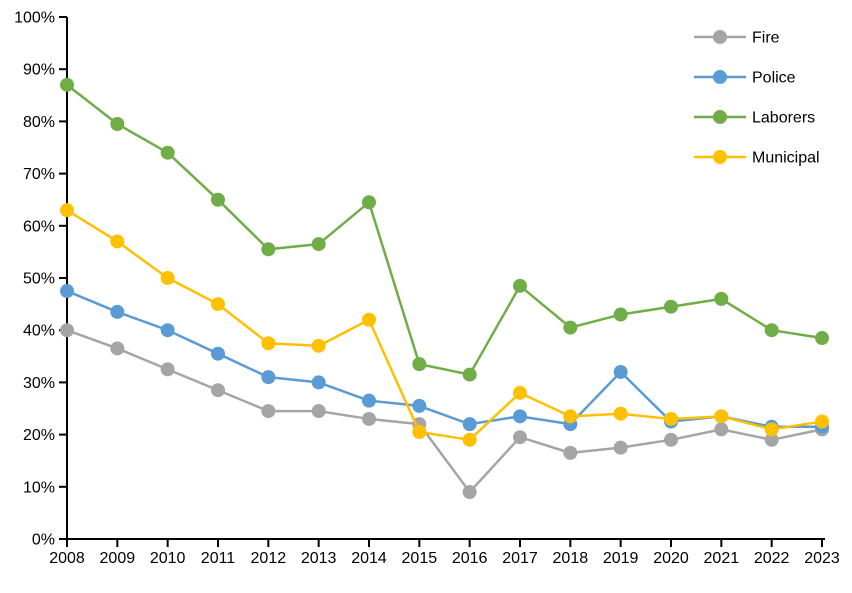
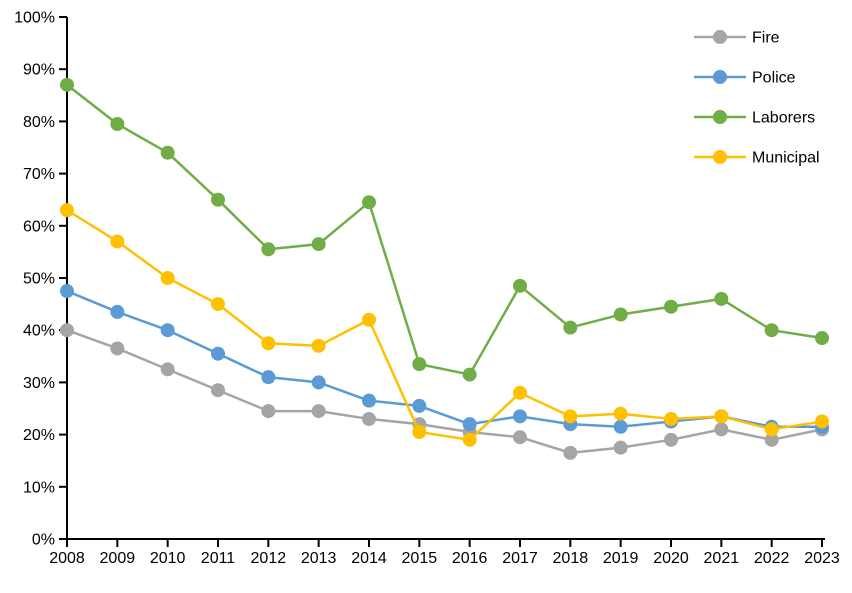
Fire/2016: 9% -> 20%
Police/2019: 32% -> 22%
